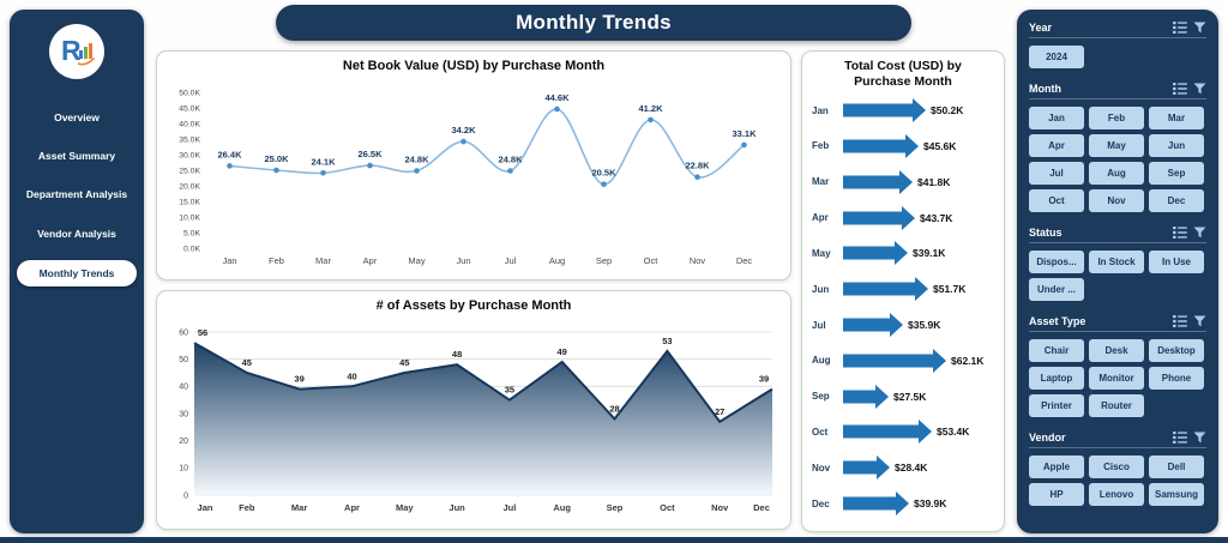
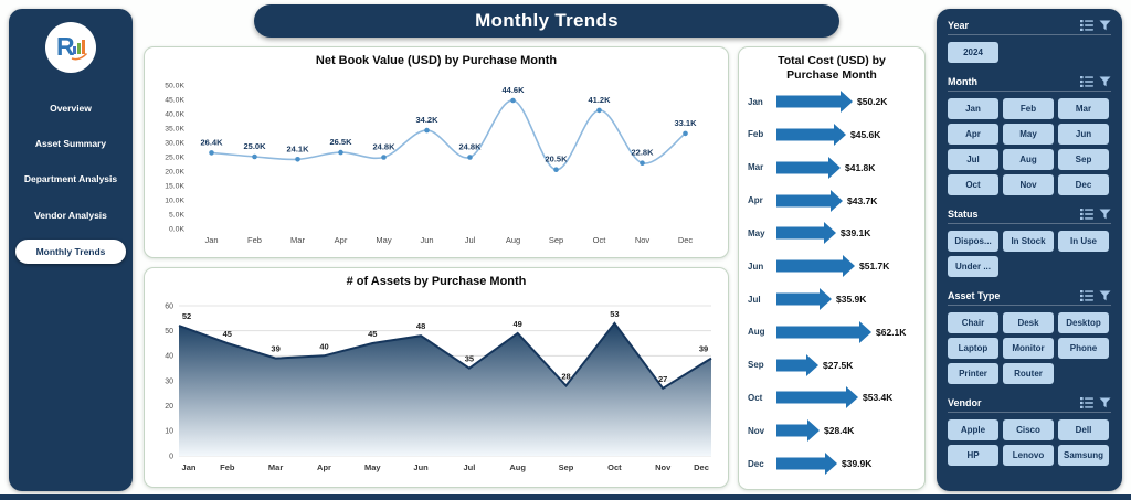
# of Assets by Purchase Month/Jan: 56 -> 52
